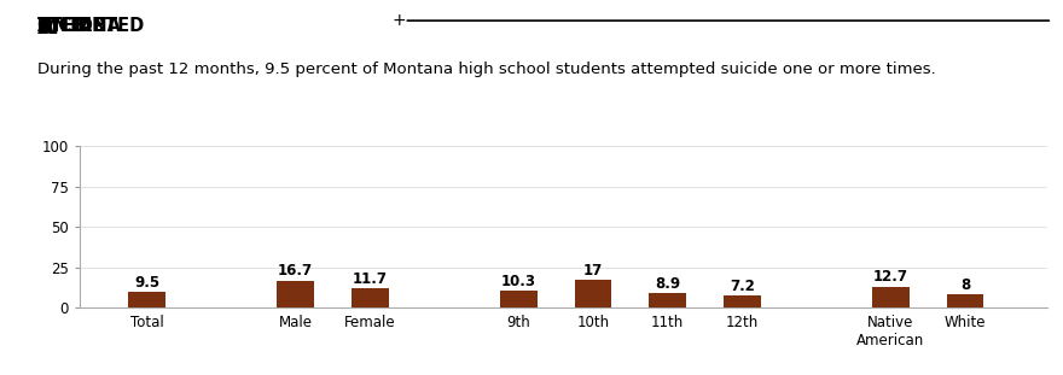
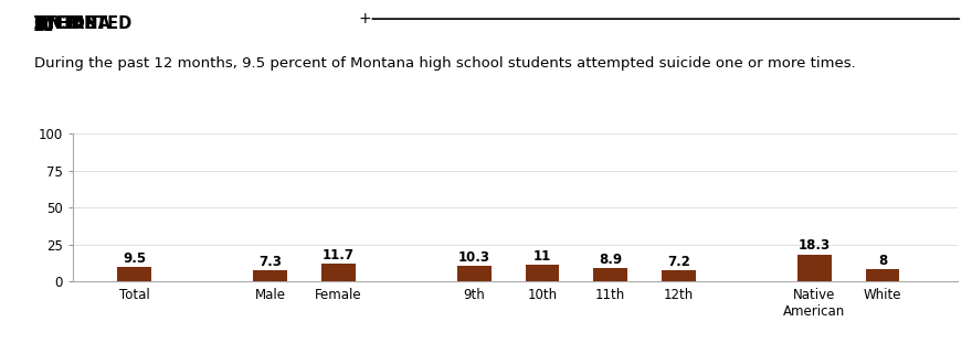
Male: 16.7 -> 7.3
10th: 17 -> 11
Native American: 12.7 -> 18.3
